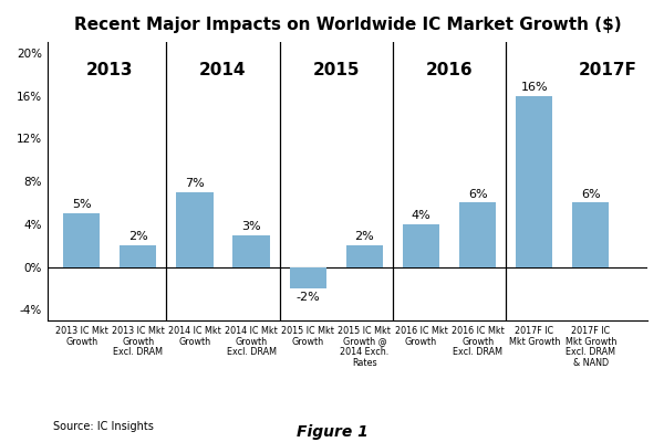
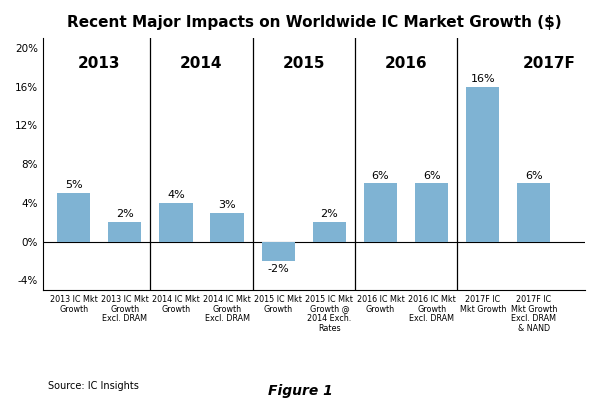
2014 IC Mkt Growth: 7% -> 4%
2016 IC Mkt Growth: 4% -> 6%
